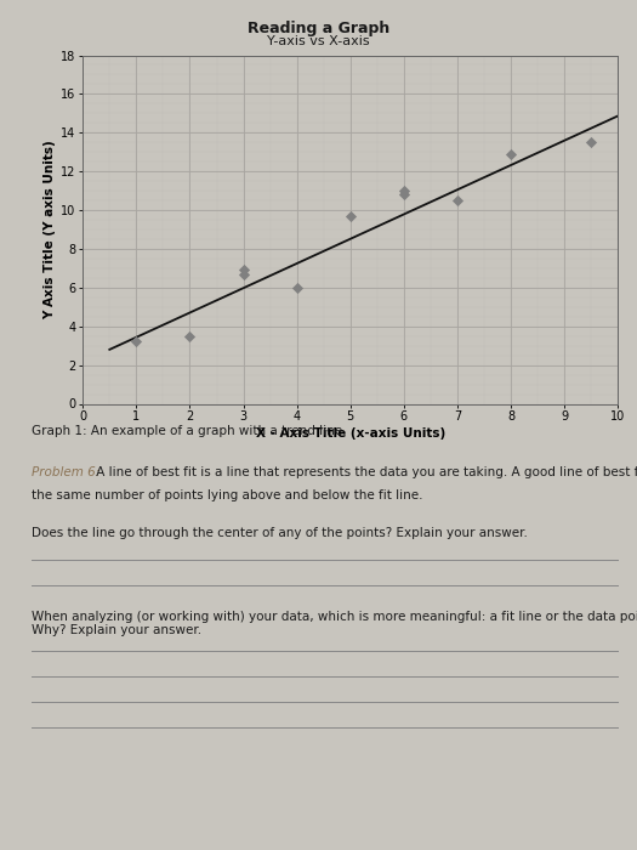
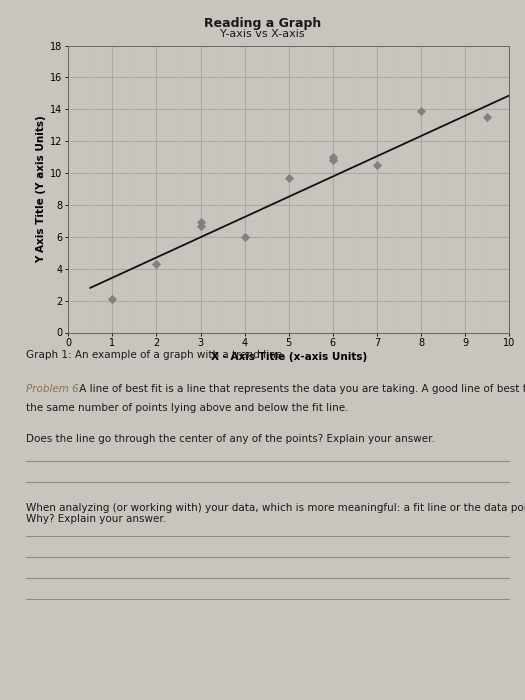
1: 3.2 -> 2.1
2: 3.5 -> 4.3
8: 12.9 -> 13.9
